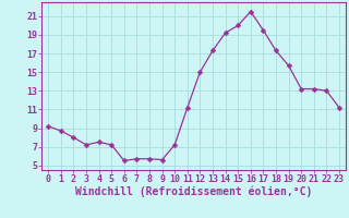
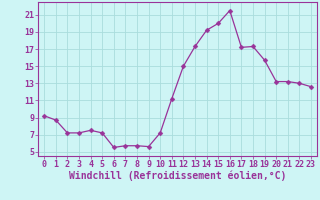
2: 8.0 -> 7.2
17: 19.5 -> 17.2
23: 11.2 -> 12.6
